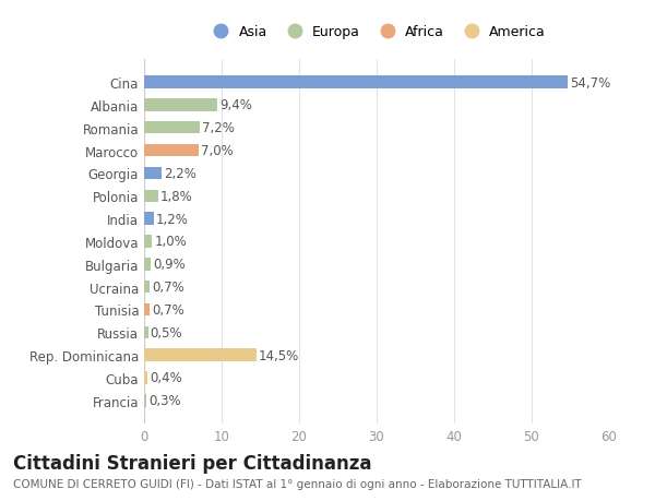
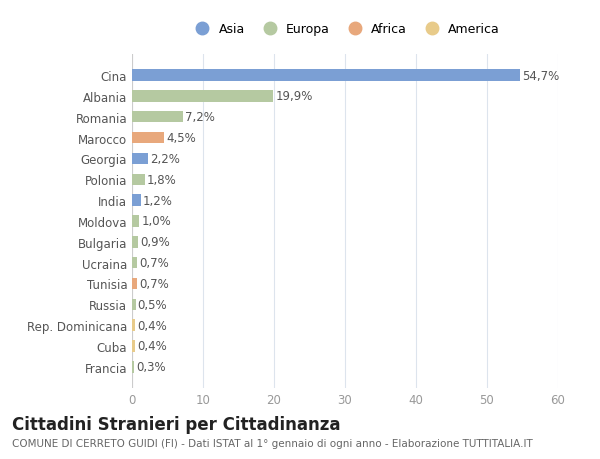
Albania: 9,4% -> 19,9%
Marocco: 7,0% -> 4,5%
Rep. Dominicana: 14,5% -> 0,4%
